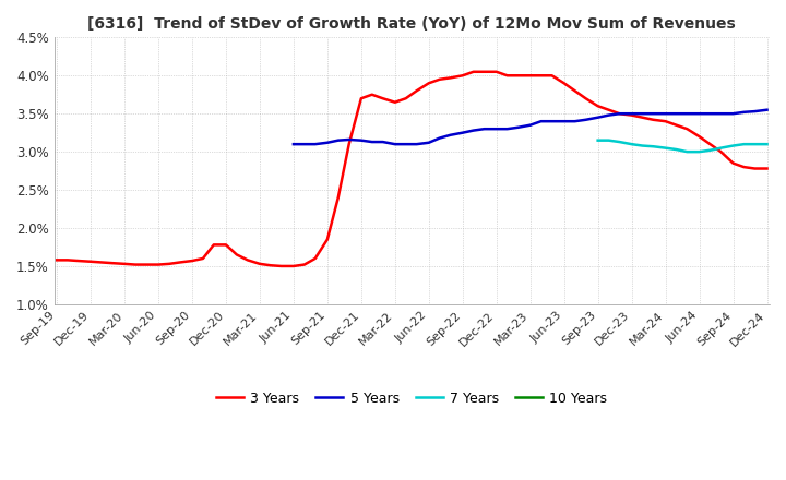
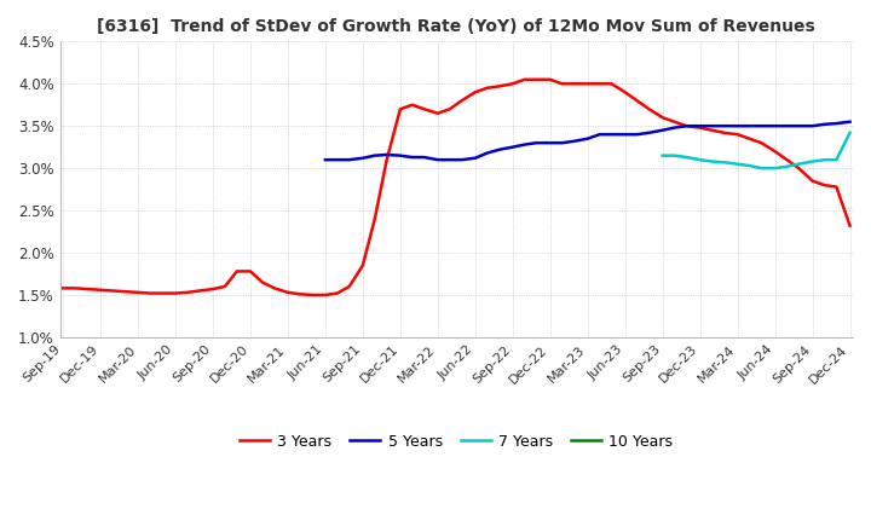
3 Years/Dec-24: 2.78% -> 2.32%
7 Years/Dec-24: 3.10% -> 3.42%
